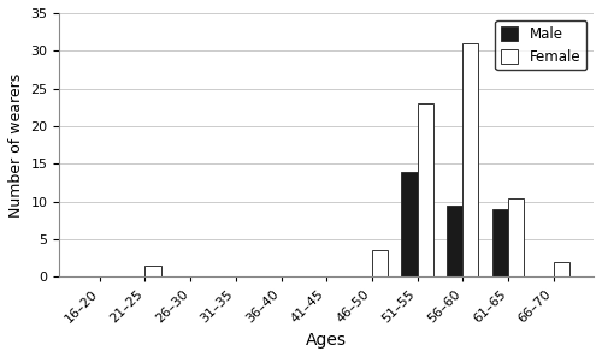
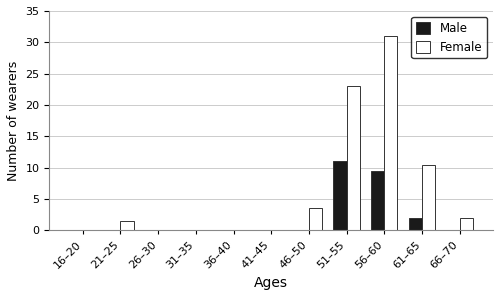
Male/51–55: 14.0 -> 11.0
Male/61–65: 9.0 -> 2.0
